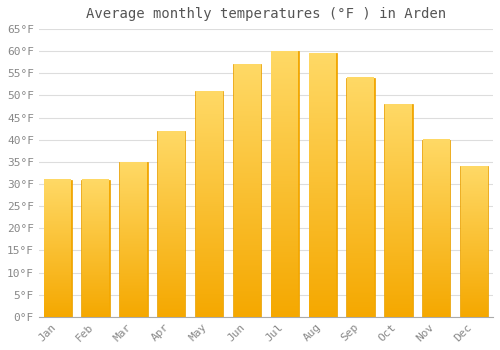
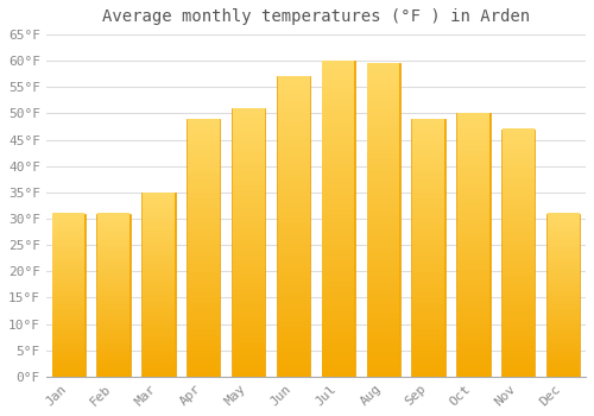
Apr: 42.0°F -> 49.0°F
Sep: 54.0°F -> 49.0°F
Oct: 48.0°F -> 50.0°F
Nov: 40.0°F -> 47.0°F
Dec: 34.0°F -> 31.0°F
